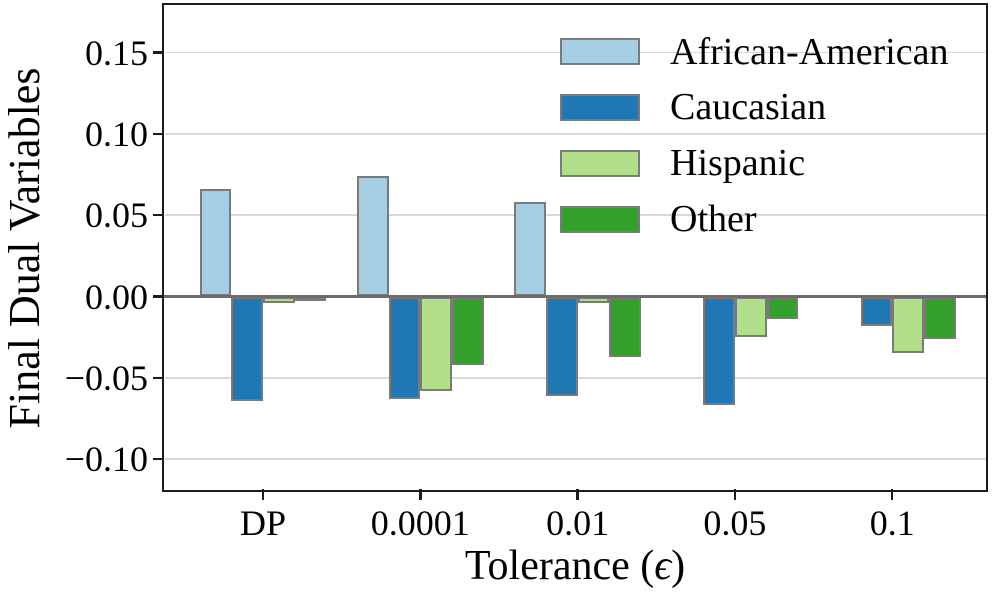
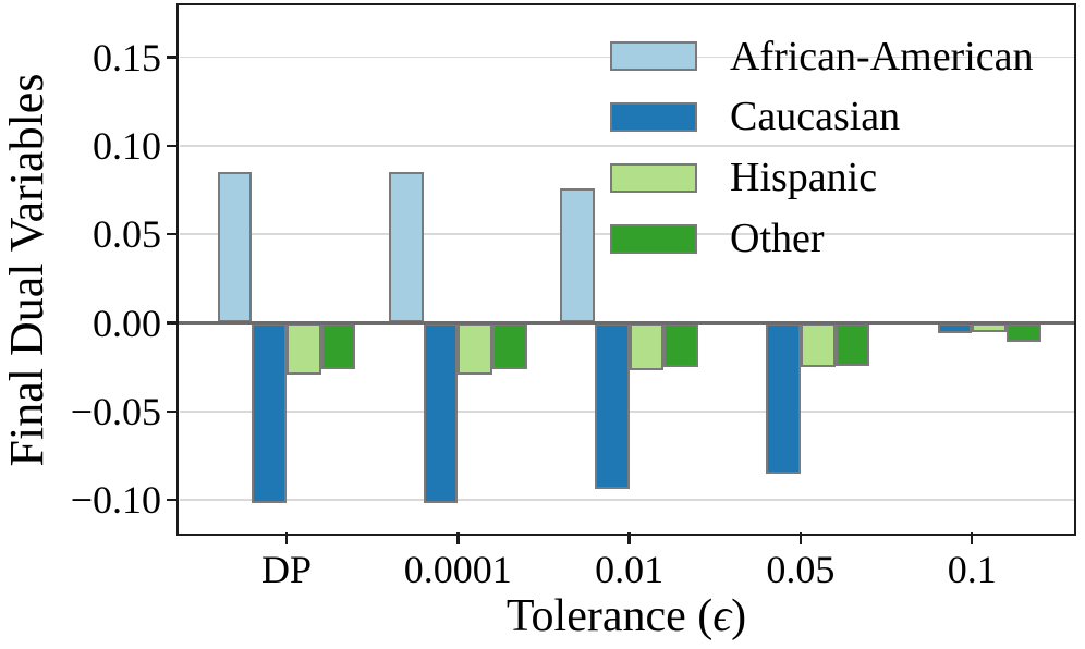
African-American/DP: 0.066 -> 0.085
Caucasian/DP: -0.064 -> -0.102
Hispanic/DP: -0.004 -> -0.029
Other/DP: -0.003 -> -0.026
African-American/0.0001: 0.074 -> 0.085
Caucasian/0.0001: -0.063 -> -0.102
Hispanic/0.0001: -0.058 -> -0.029
Other/0.0001: -0.042 -> -0.026
African-American/0.01: 0.058 -> 0.076
Caucasian/0.01: -0.061 -> -0.094
Hispanic/0.01: -0.004 -> -0.027
Other/0.01: -0.037 -> -0.025
Caucasian/0.05: -0.067 -> -0.085
Other/0.05: -0.014 -> -0.024
Caucasian/0.1: -0.018 -> -0.006
Hispanic/0.1: -0.035 -> -0.005
Other/0.1: -0.026 -> -0.011
